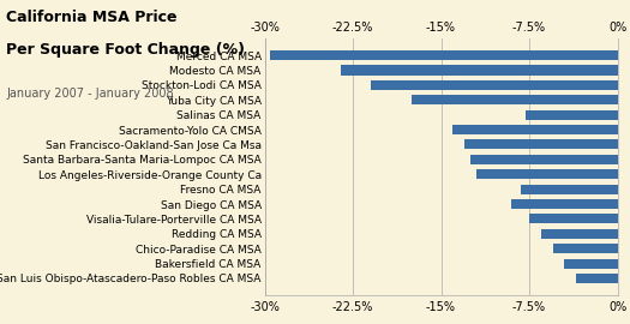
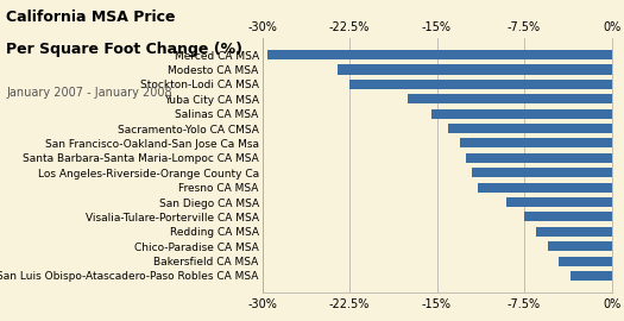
Stockton-Lodi CA MSA: -21.0% -> -22.5%
Salinas CA MSA: -7.8% -> -15.5%
Fresno CA MSA: -8.2% -> -11.5%
